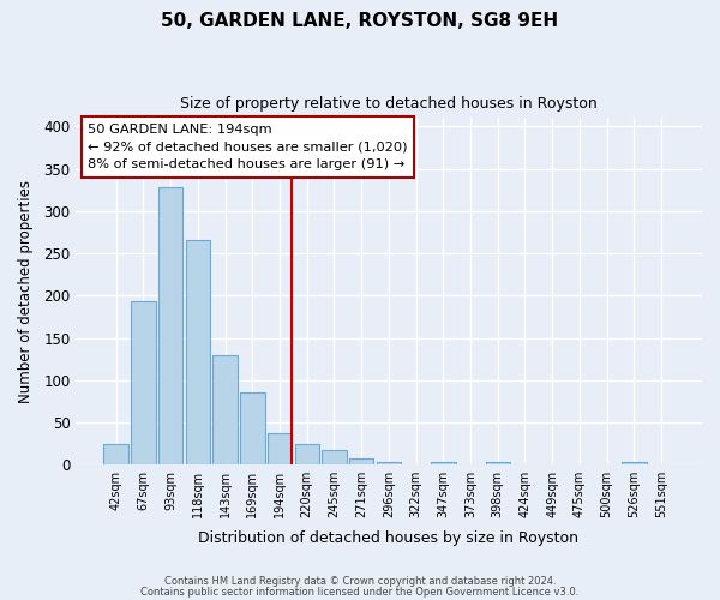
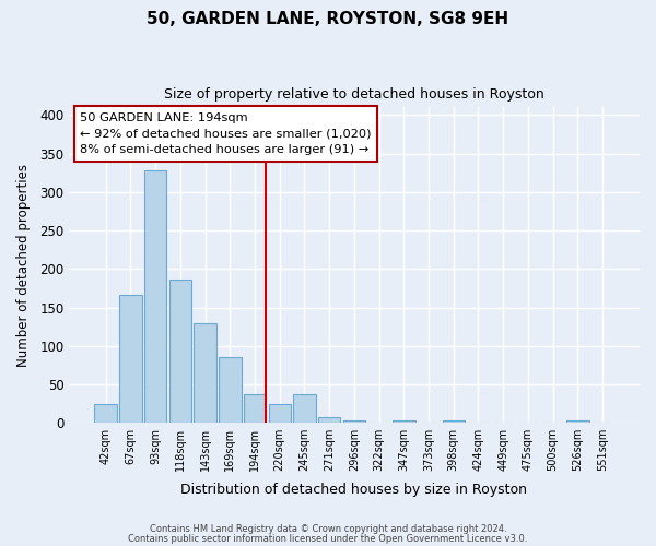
67sqm: 193 -> 166
118sqm: 266 -> 186
245sqm: 18 -> 38
